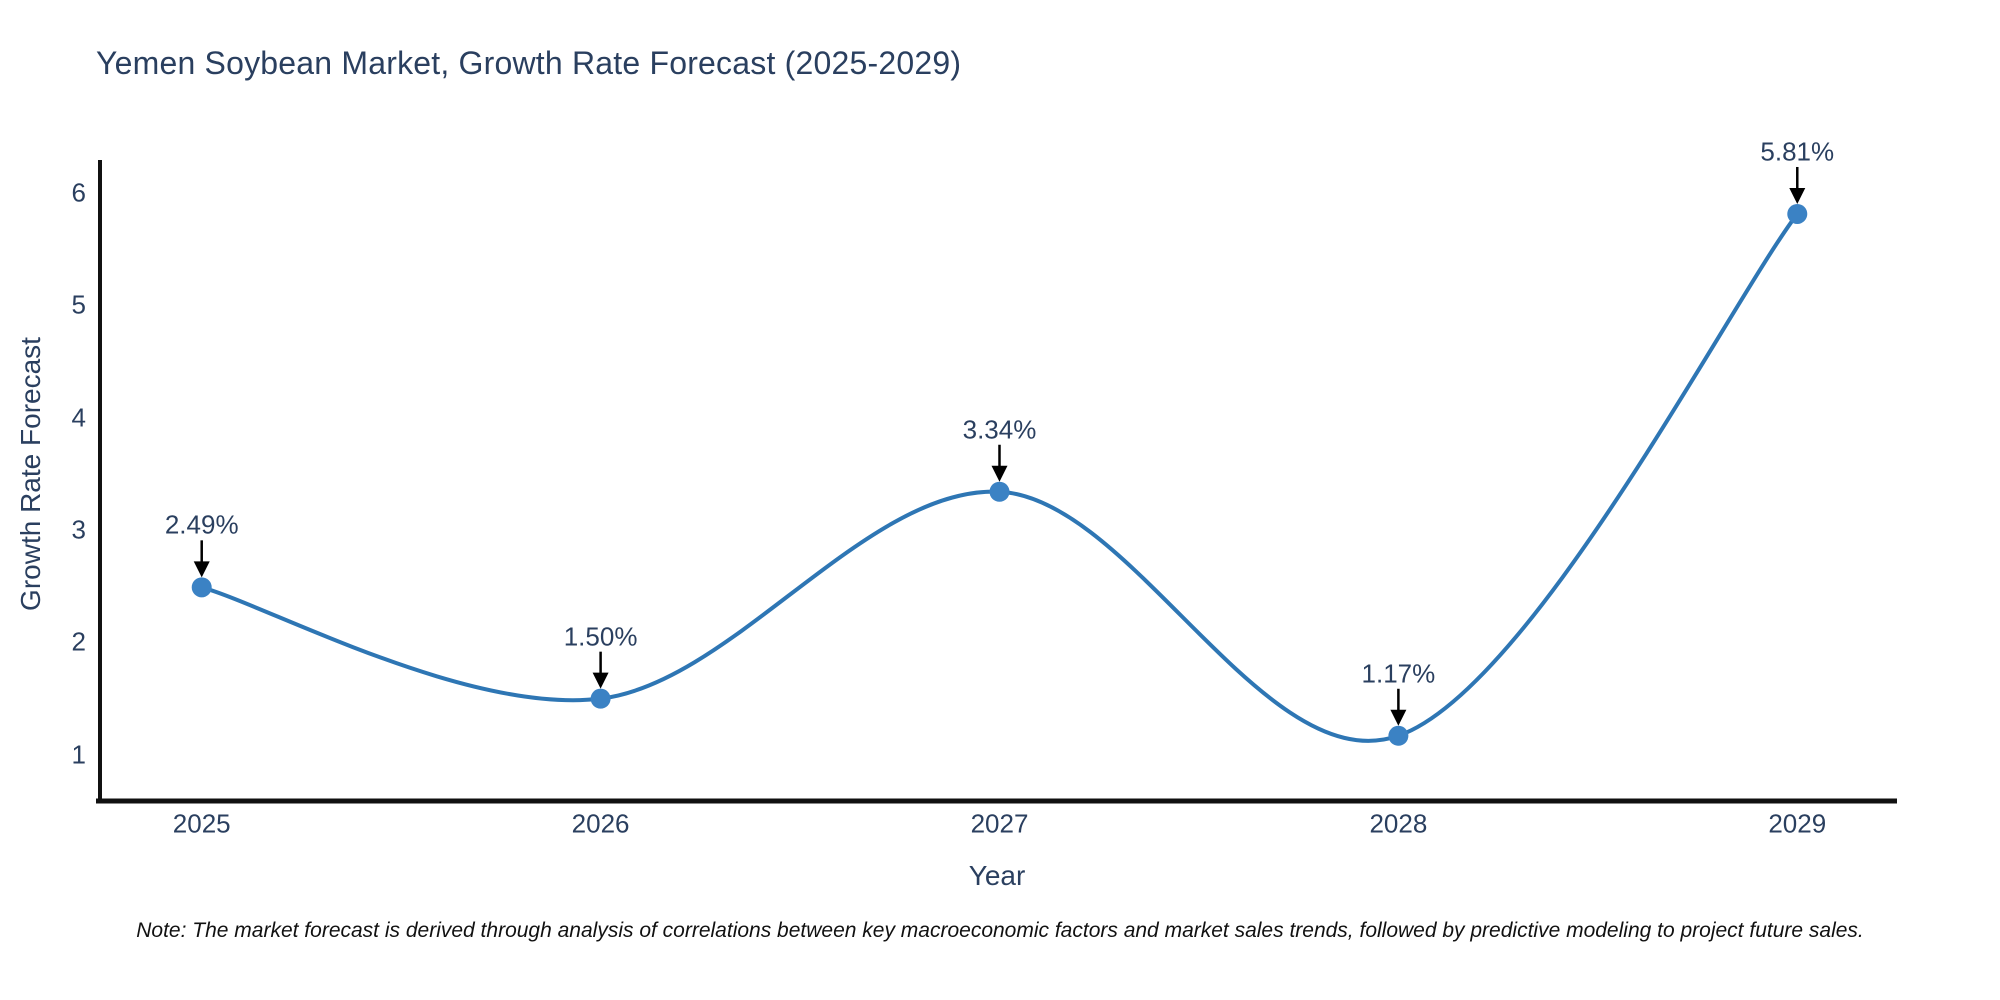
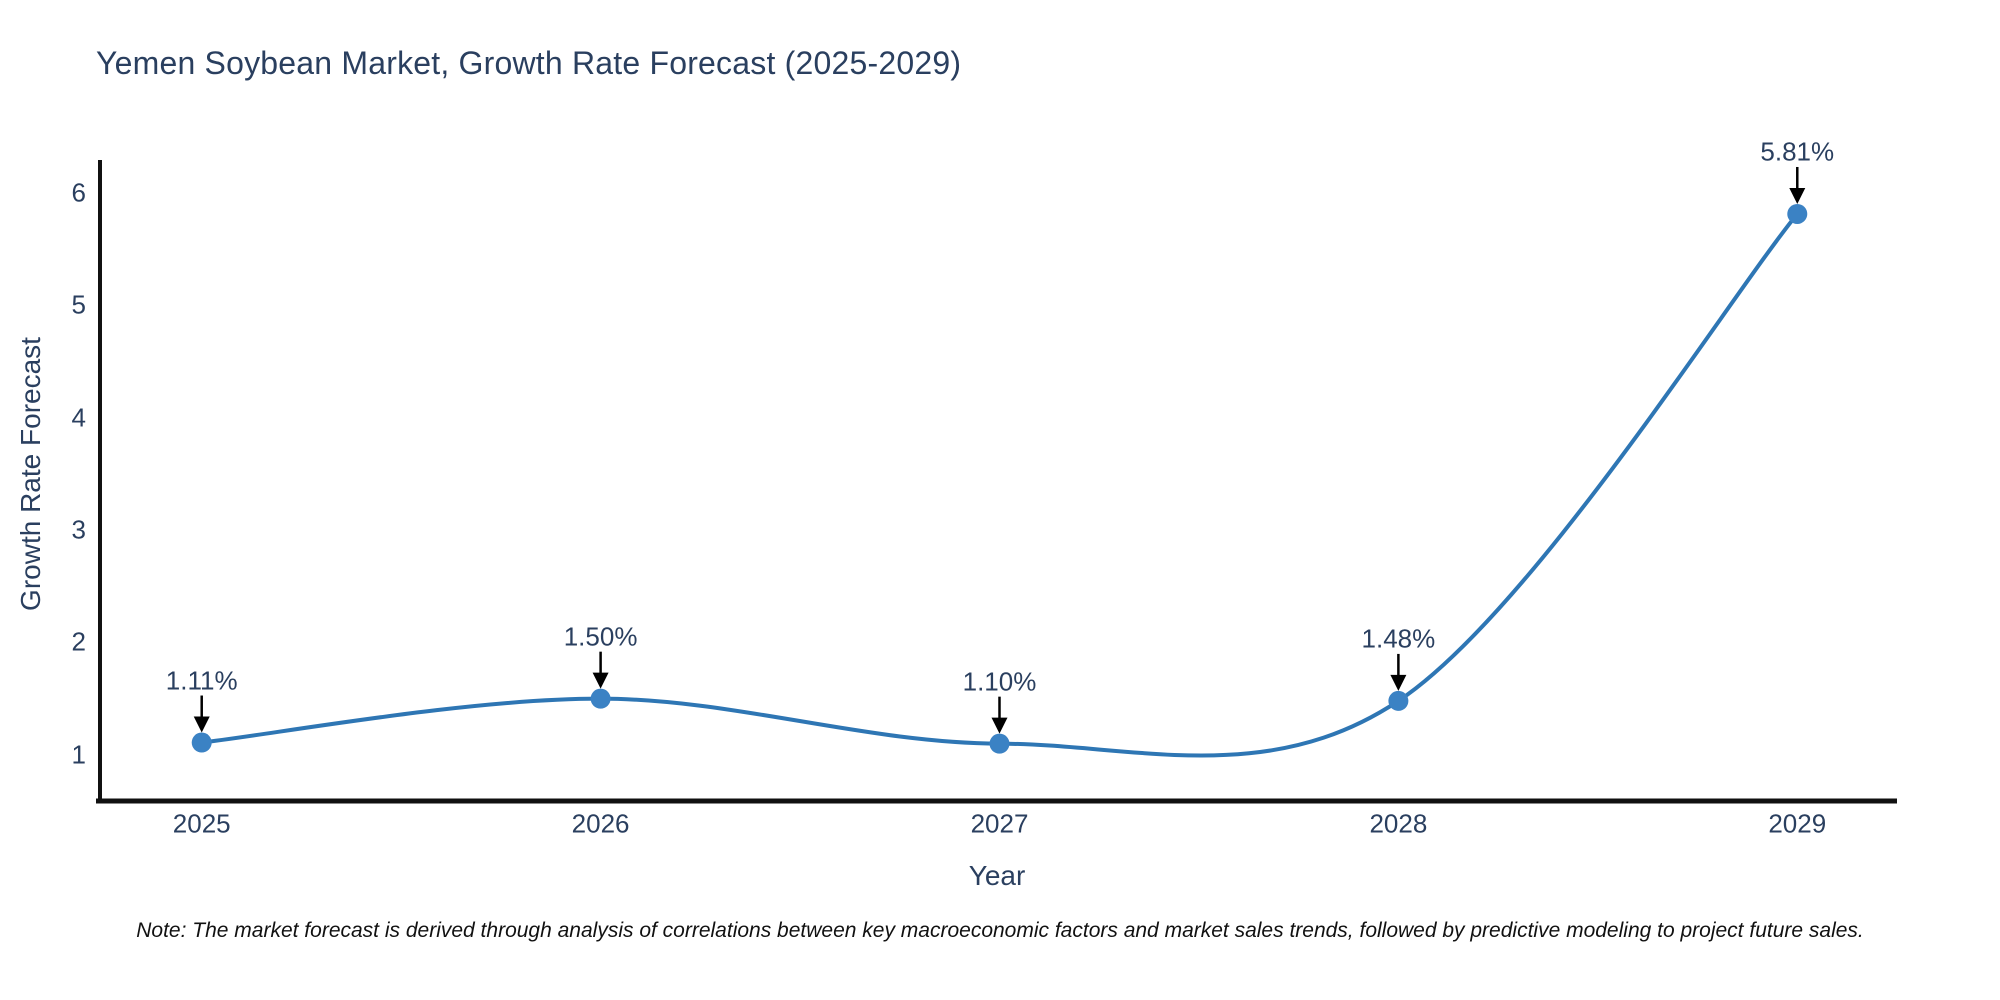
2025: 2.49% -> 1.11%
2027: 3.34% -> 1.10%
2028: 1.17% -> 1.48%
